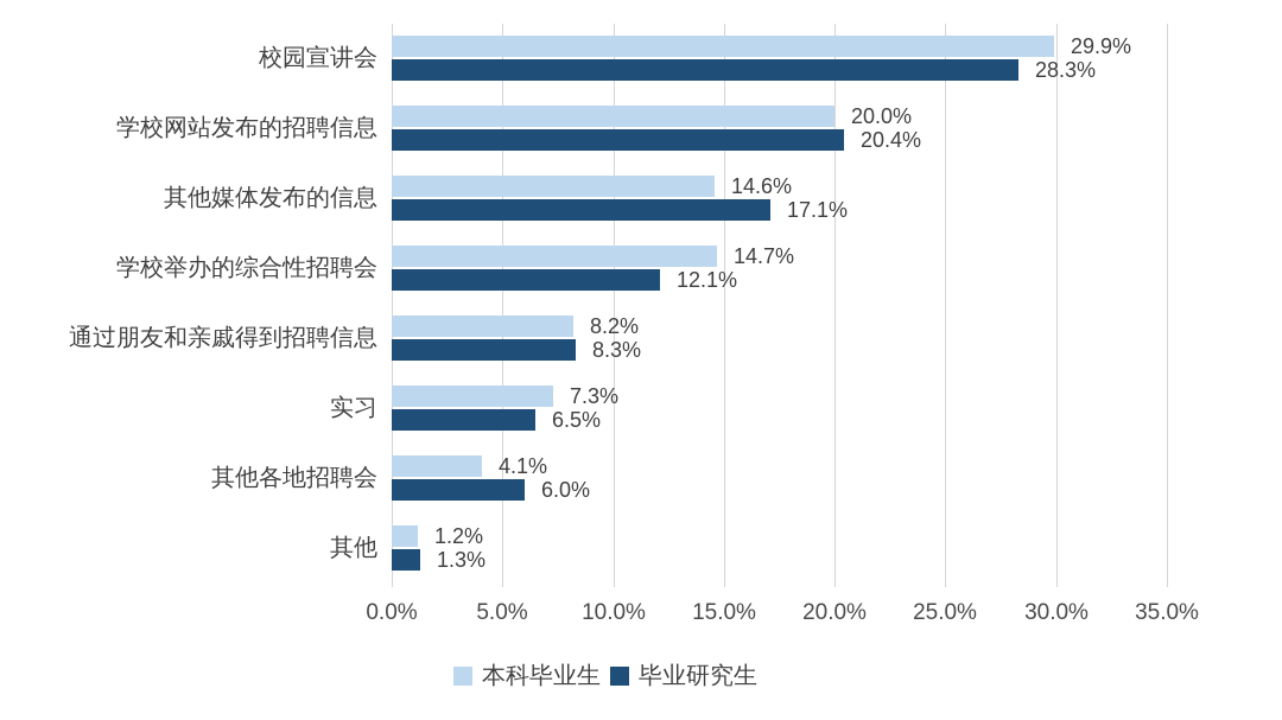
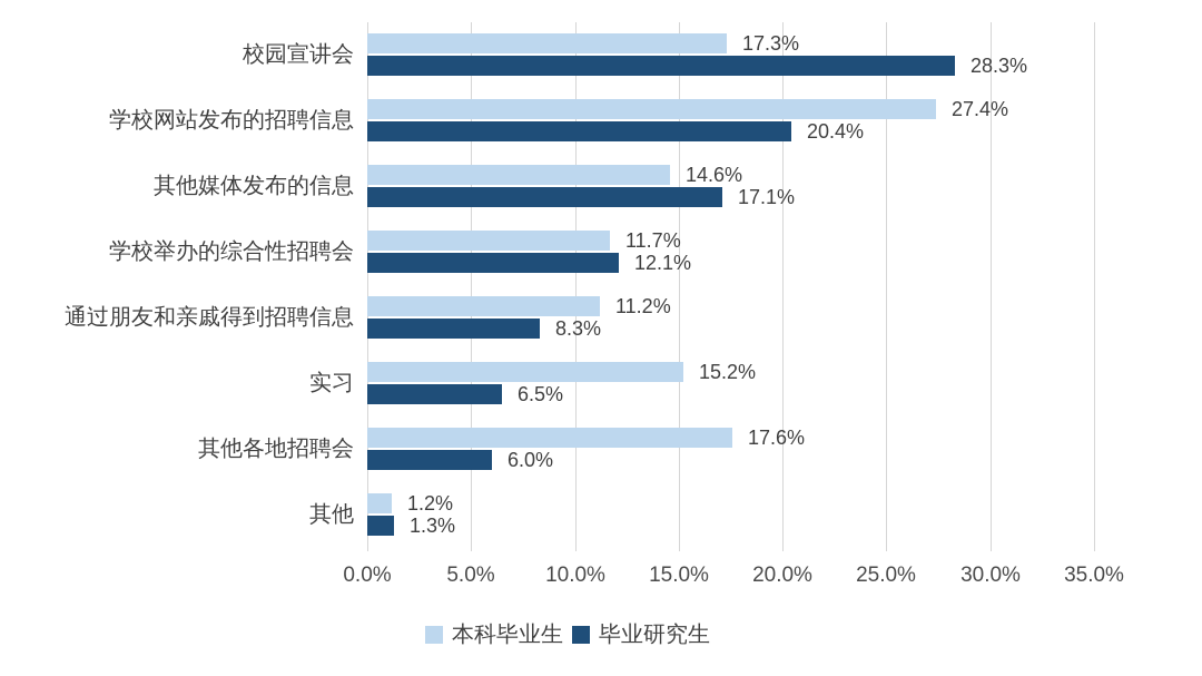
本科毕业生/校园宣讲会: 29.9% -> 17.3%
本科毕业生/学校网站发布的招聘信息: 20.0% -> 27.4%
本科毕业生/学校举办的综合性招聘会: 14.7% -> 11.7%
本科毕业生/通过朋友和亲戚得到招聘信息: 8.2% -> 11.2%
本科毕业生/实习: 7.3% -> 15.2%
本科毕业生/其他各地招聘会: 4.1% -> 17.6%
